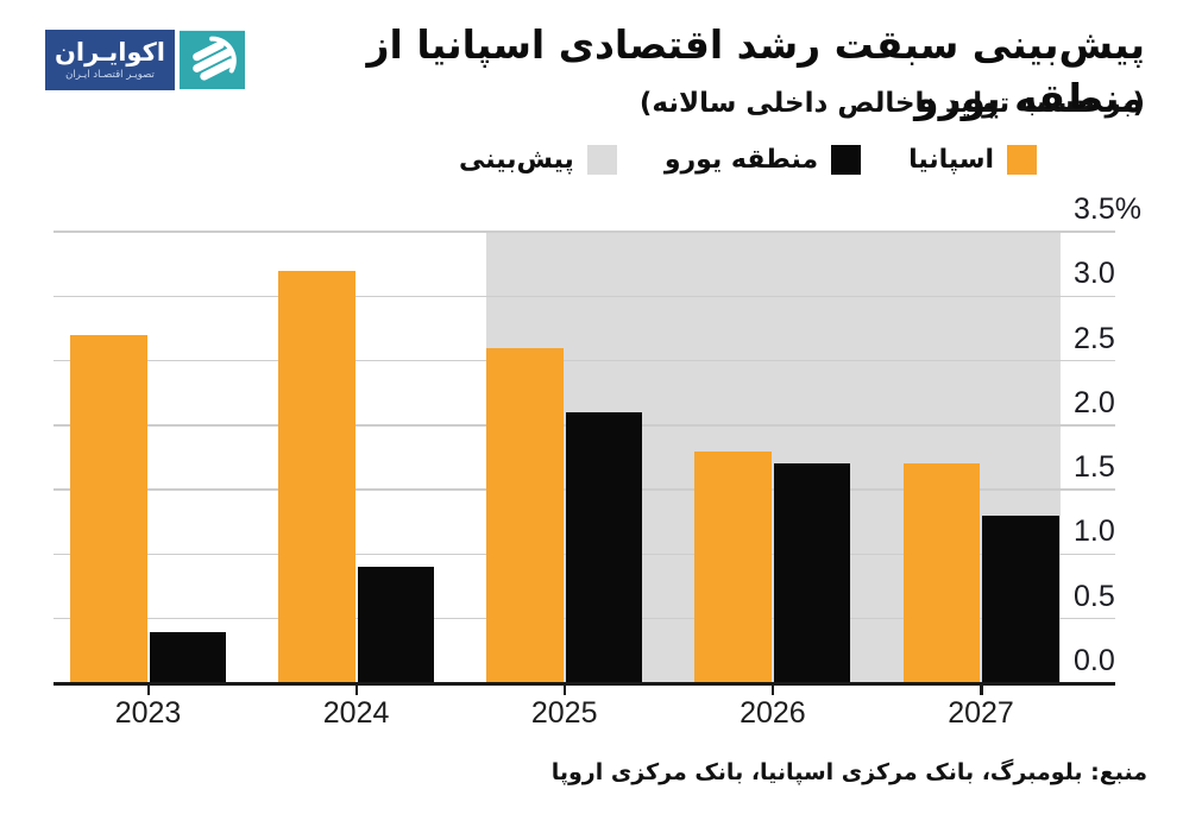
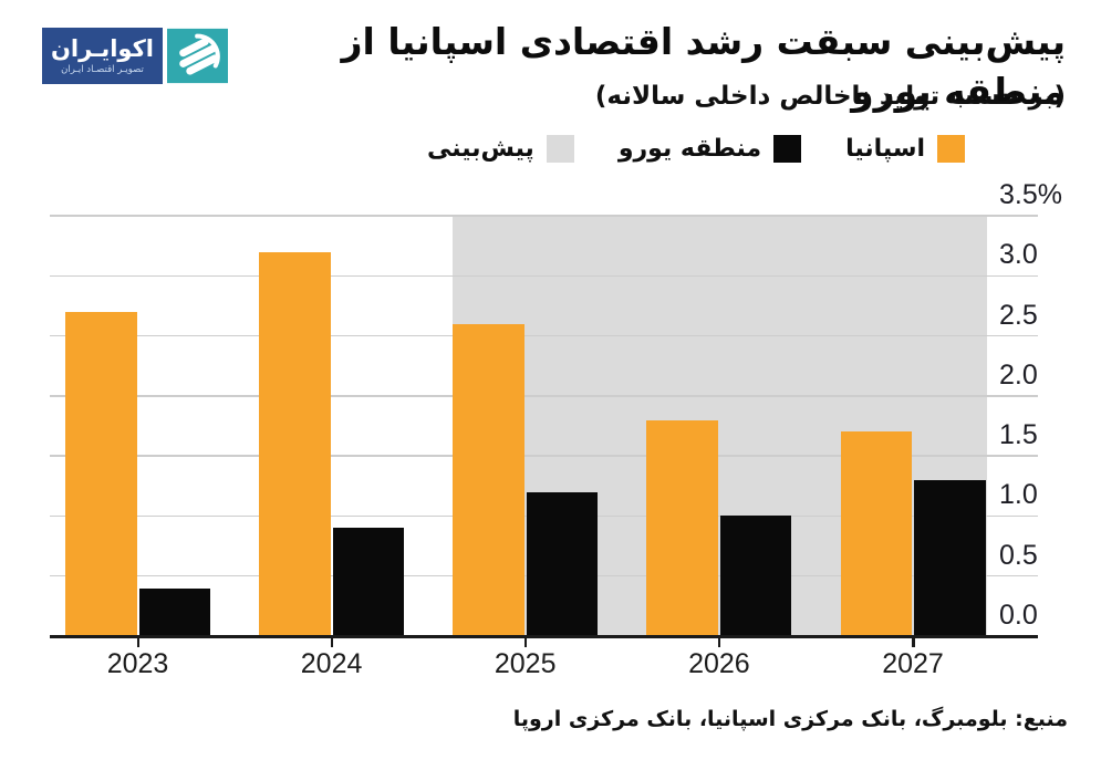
منطقه یورو/2025: 2.1% -> 1.2%
منطقه یورو/2026: 1.7% -> 1.0%
